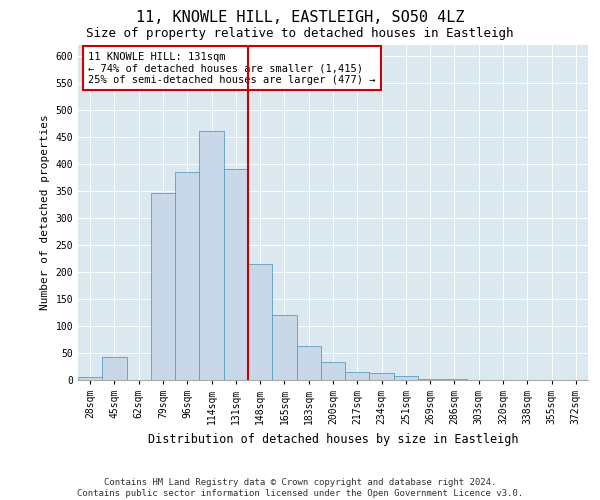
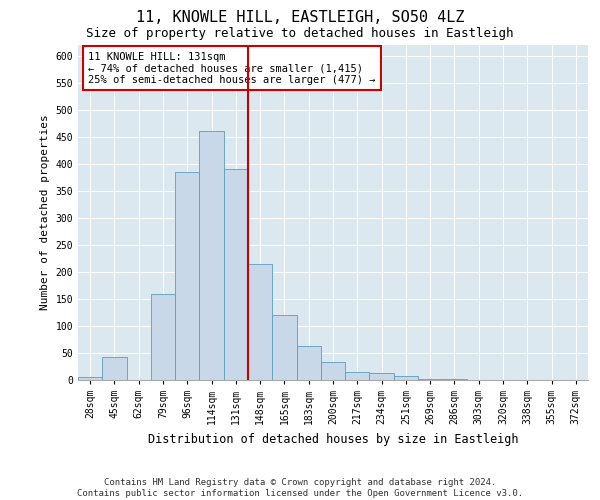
79sqm: 346 -> 160
